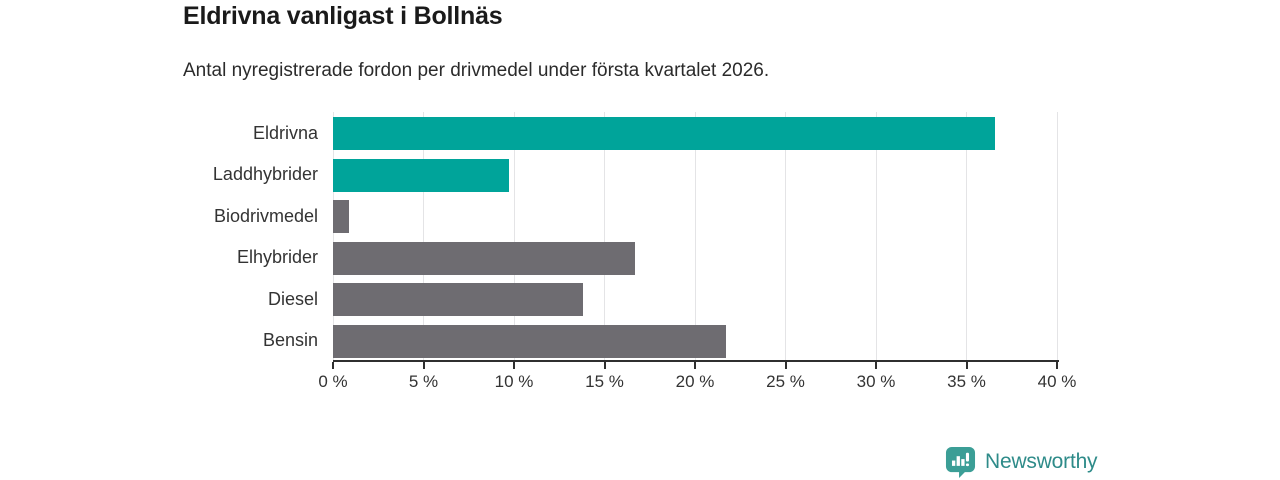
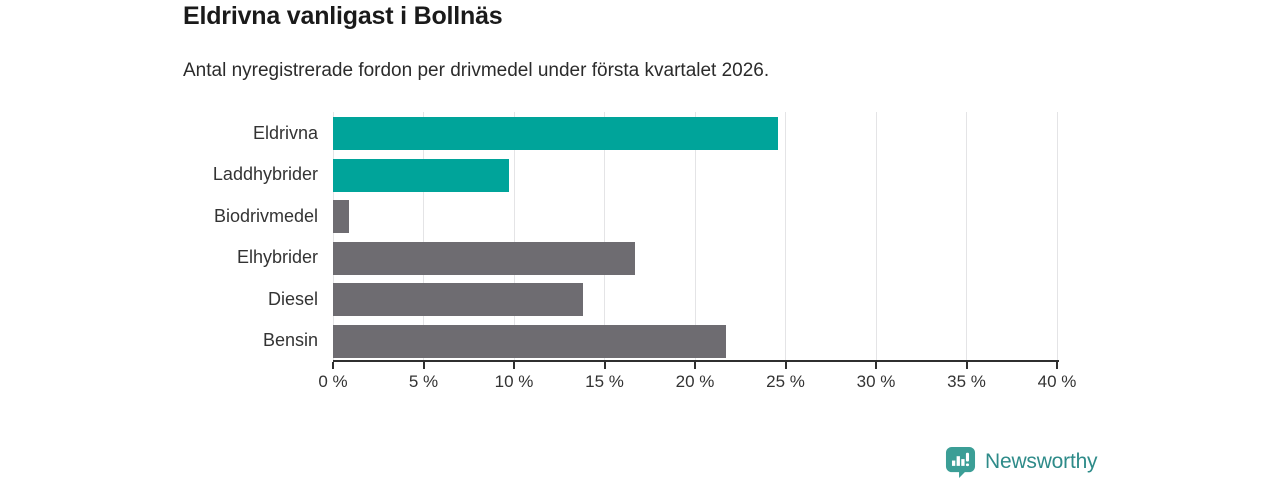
Eldrivna: 36.6% -> 24.6%
